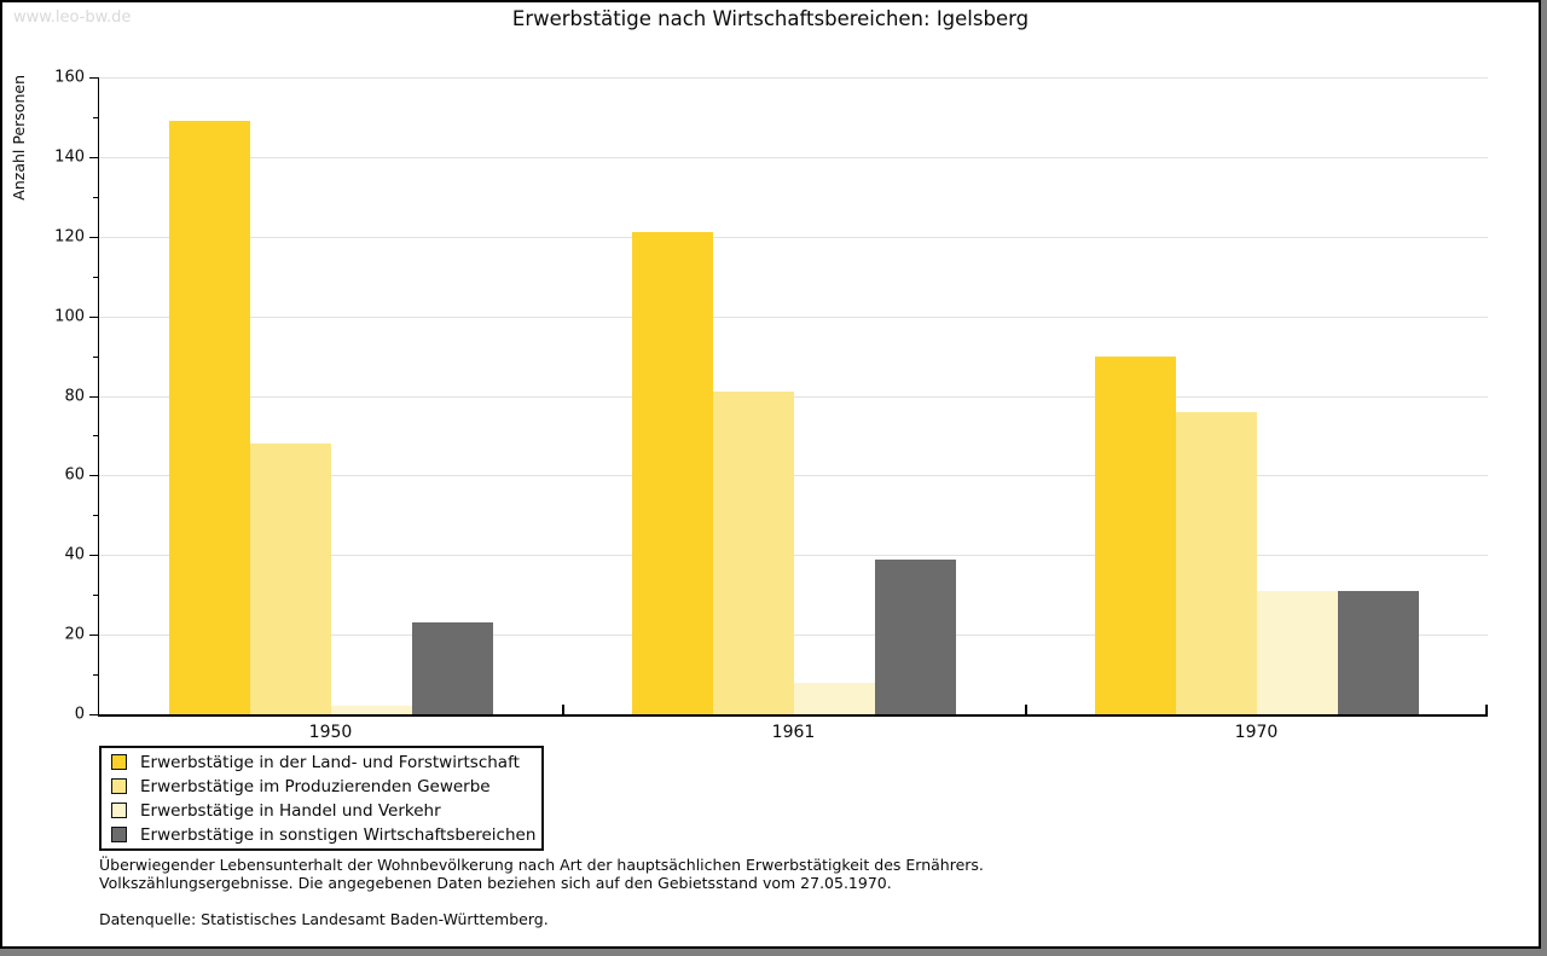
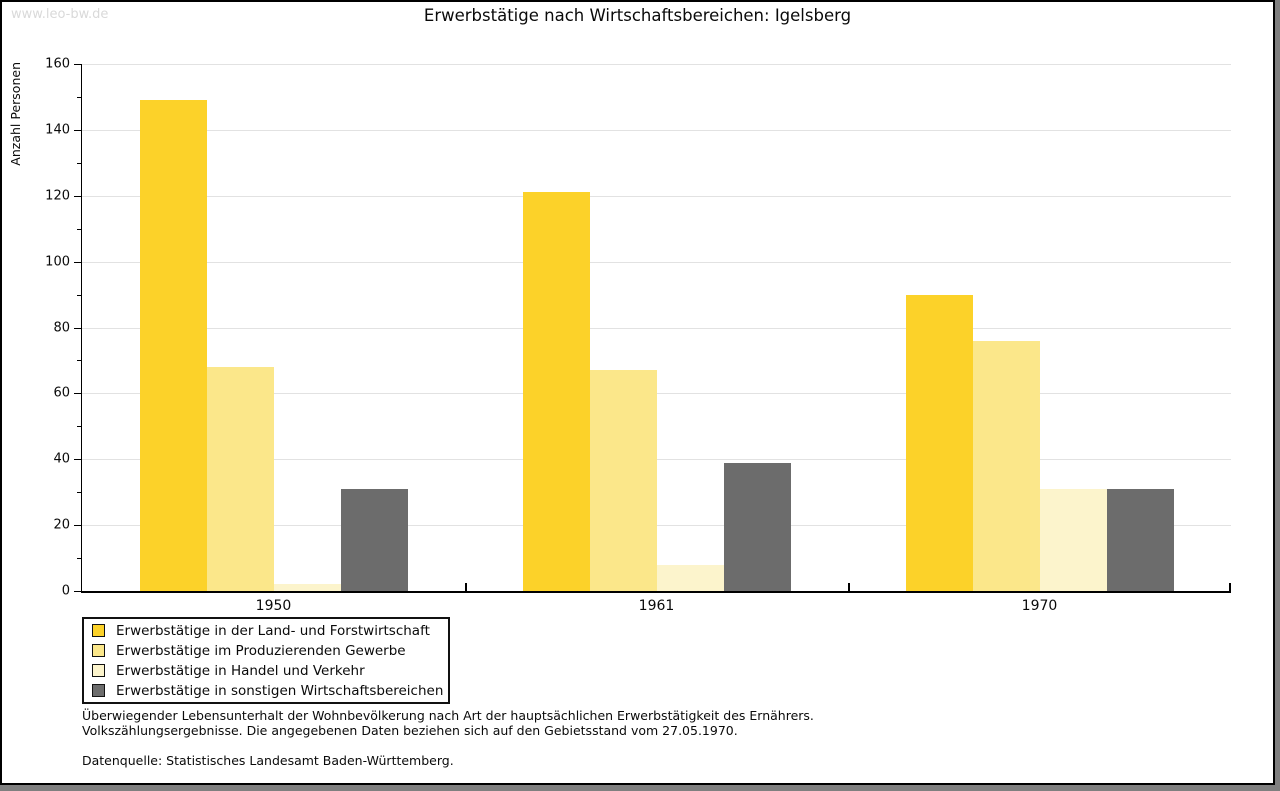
Erwerbstätige in sonstigen Wirtschaftsbereichen/1950: 23 -> 31
Erwerbstätige im Produzierenden Gewerbe/1961: 81 -> 67
